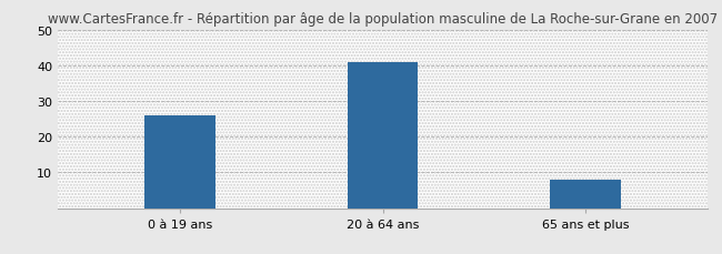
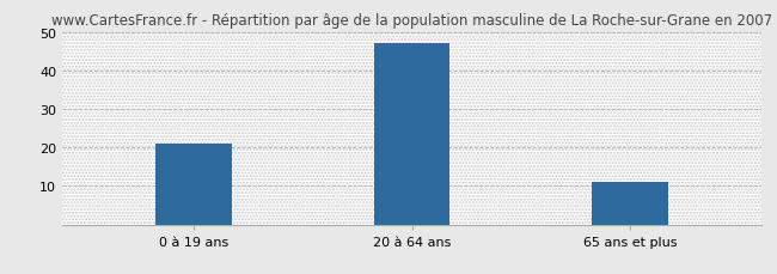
0 à 19 ans: 26 -> 21
20 à 64 ans: 41 -> 47
65 ans et plus: 8 -> 11
